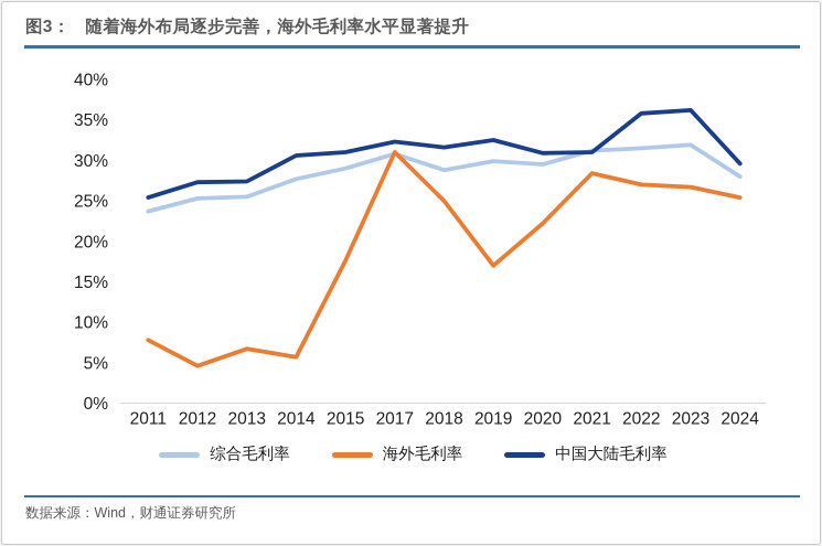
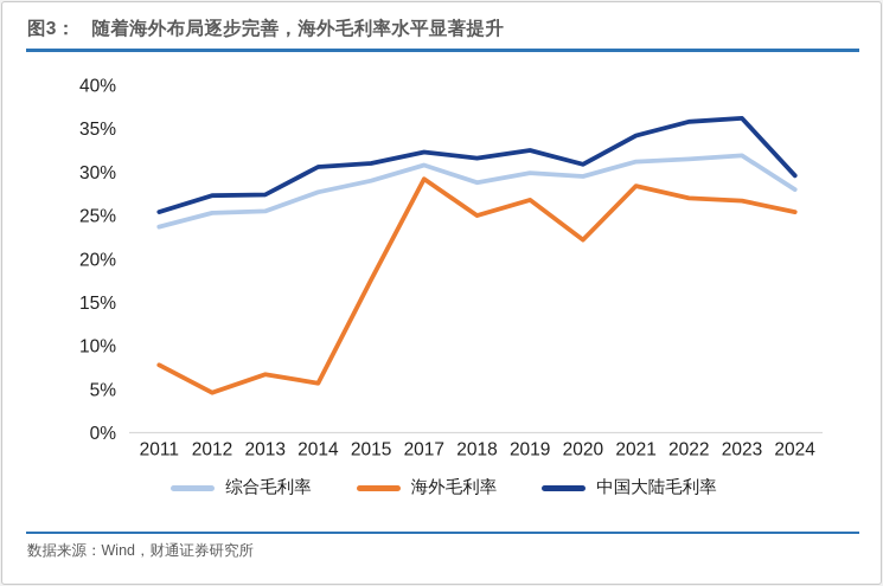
海外毛利率/2017: 31% -> 29%
海外毛利率/2019: 17% -> 27%
中国大陆毛利率/2021: 31% -> 34%
